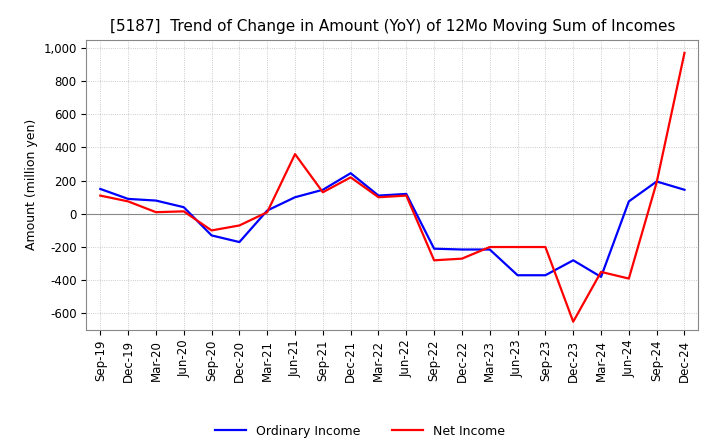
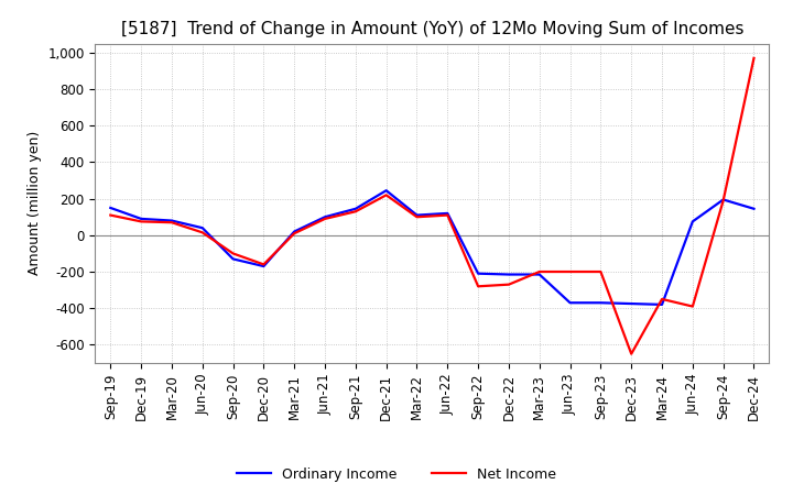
Net Income/Mar-20: 10 -> 70
Net Income/Dec-20: -70 -> -160
Net Income/Jun-21: 360 -> 90
Ordinary Income/Dec-23: -280 -> -380
